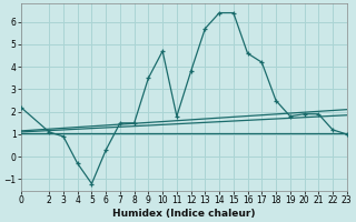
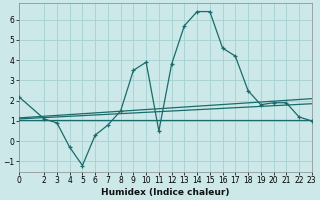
7: 1.5 -> 0.8
10: 4.7 -> 3.9
11: 1.8 -> 0.5
